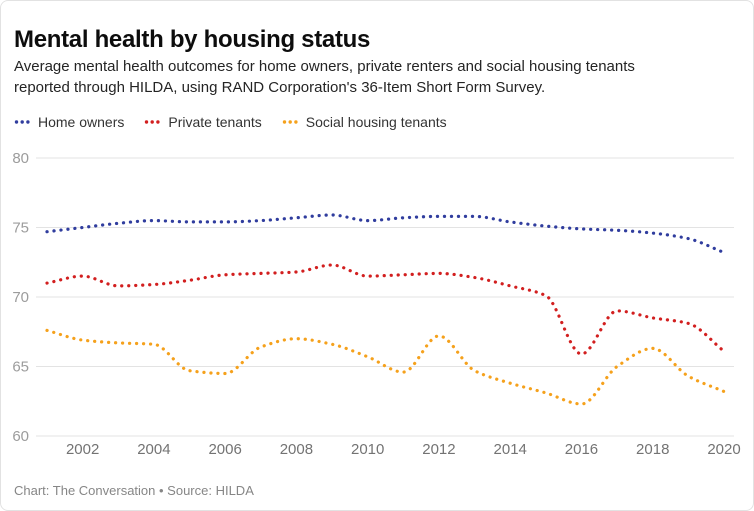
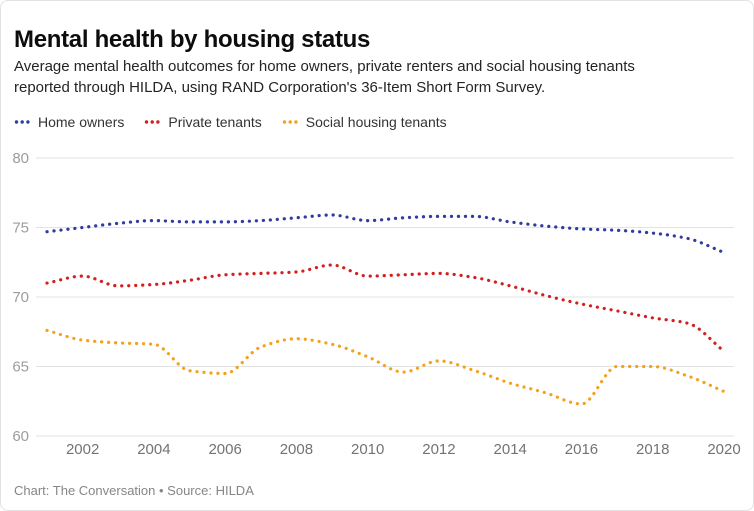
Social housing tenants/2012: 67.2 -> 65.4
Private tenants/2016: 65.9 -> 69.5
Social housing tenants/2018: 66.3 -> 65.0
